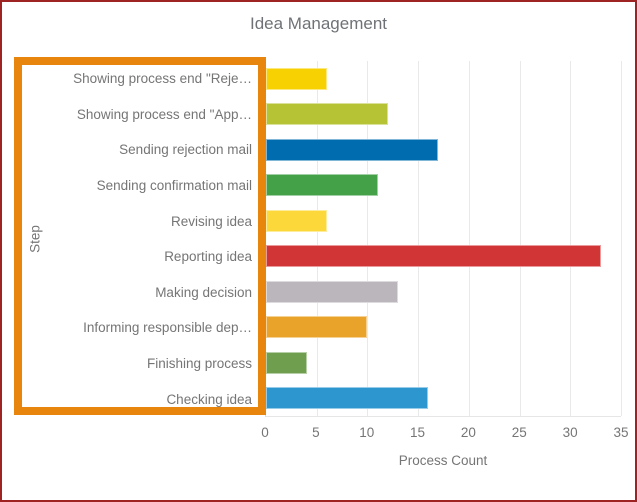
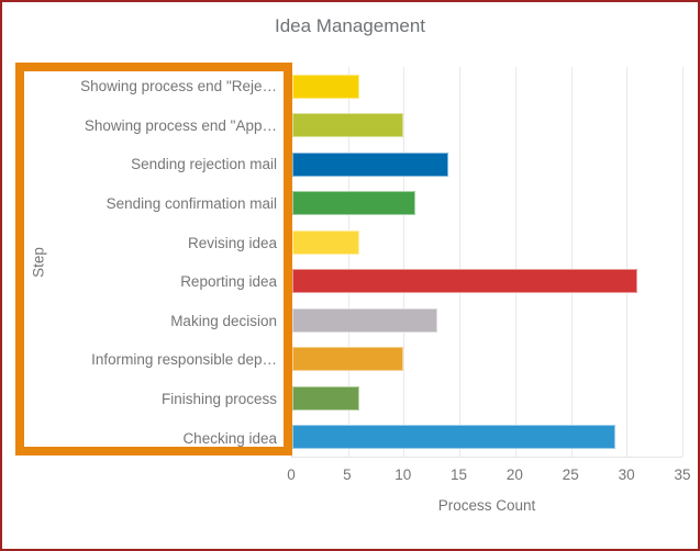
Showing process end "App…: 12 -> 10
Sending rejection mail: 17 -> 14
Reporting idea: 33 -> 31
Finishing process: 4 -> 6
Checking idea: 16 -> 29
